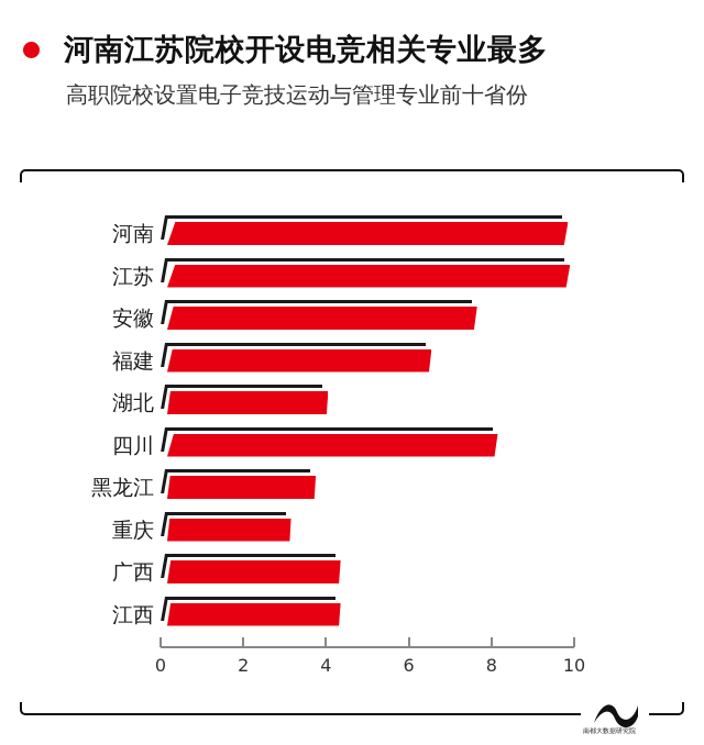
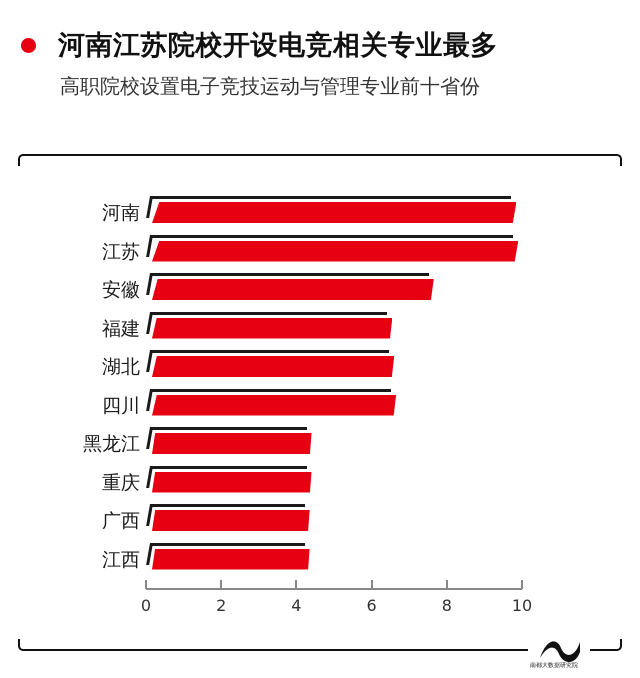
湖北: 4.0 -> 6.5
四川: 8.1 -> 6.6
黑龙江: 3.7 -> 4.3
重庆: 3.1 -> 4.3
